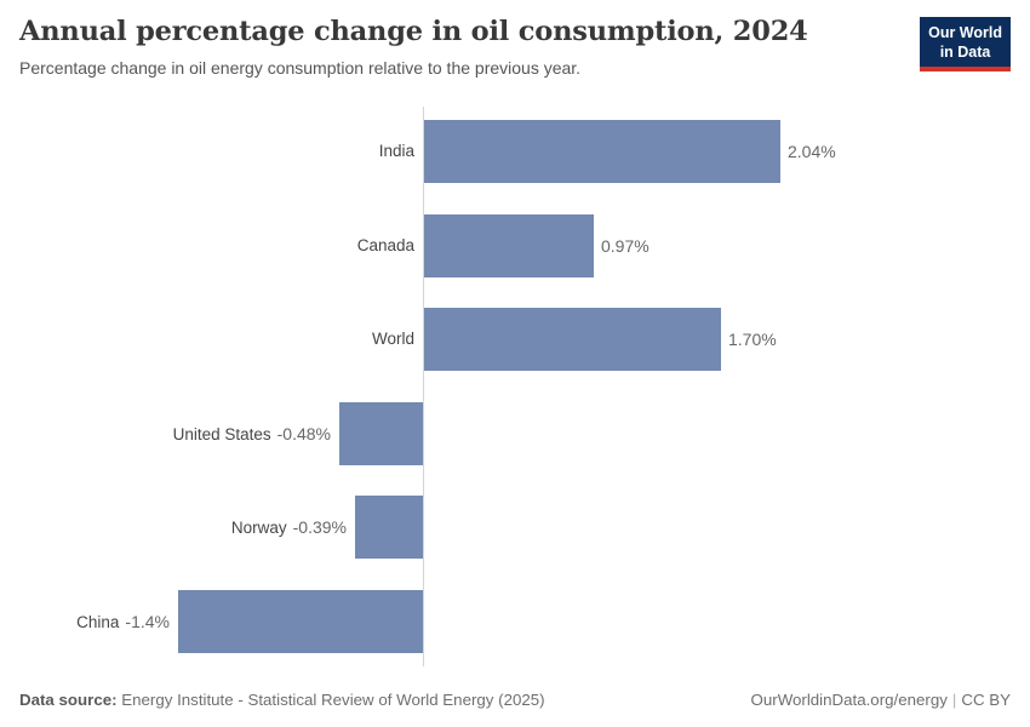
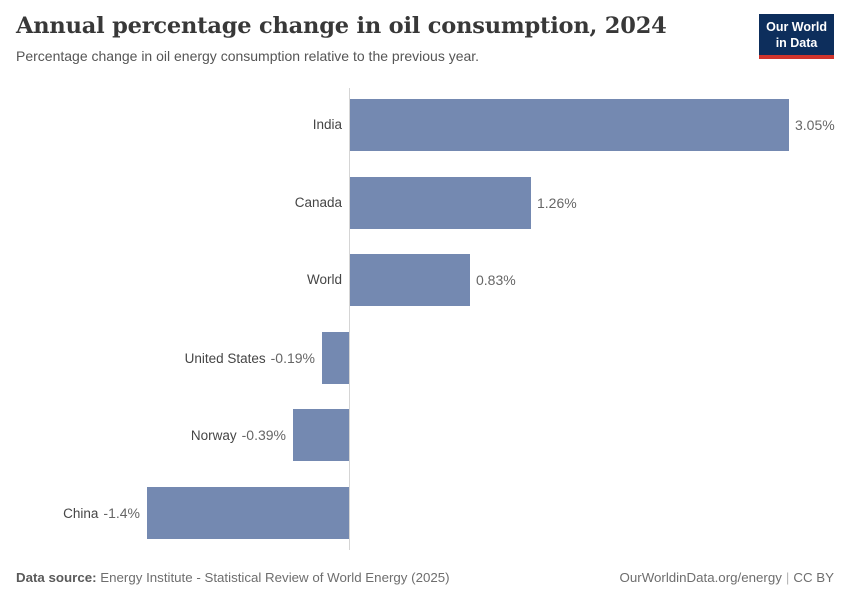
India: 2.04% -> 3.05%
Canada: 0.97% -> 1.26%
World: 1.70% -> 0.83%
United States: -0.48% -> -0.19%
